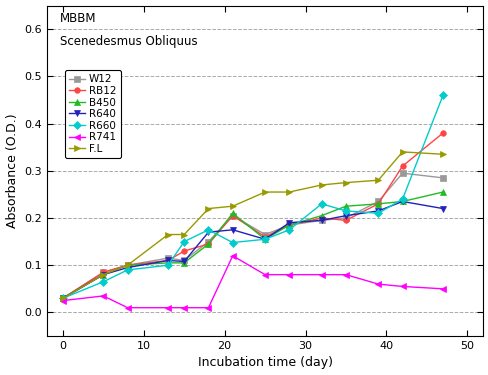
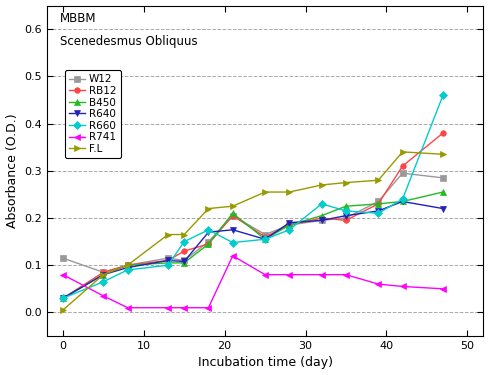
W12/0: 0.030 -> 0.115
R741/0: 0.025 -> 0.080
F.L/0: 0.030 -> 0.005
